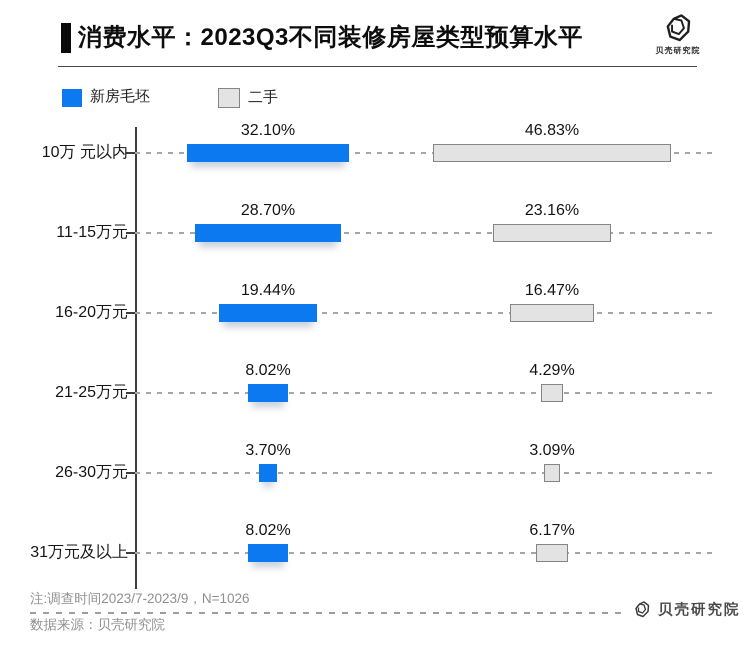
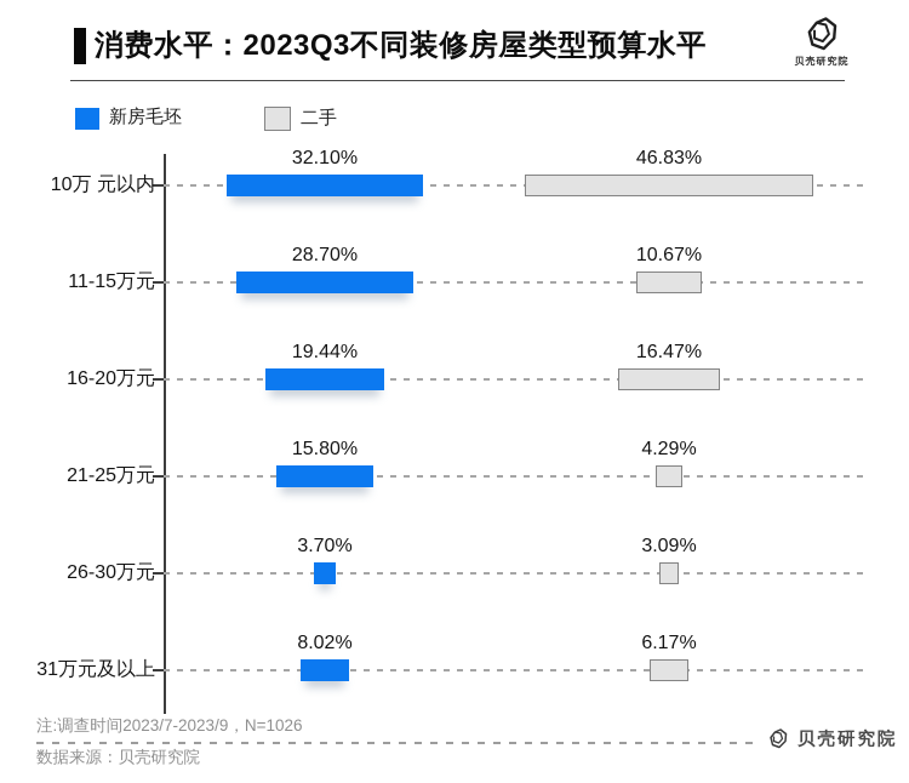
二手/11-15万元: 23.16% -> 10.67%
新房毛坯/21-25万元: 8.02% -> 15.80%
